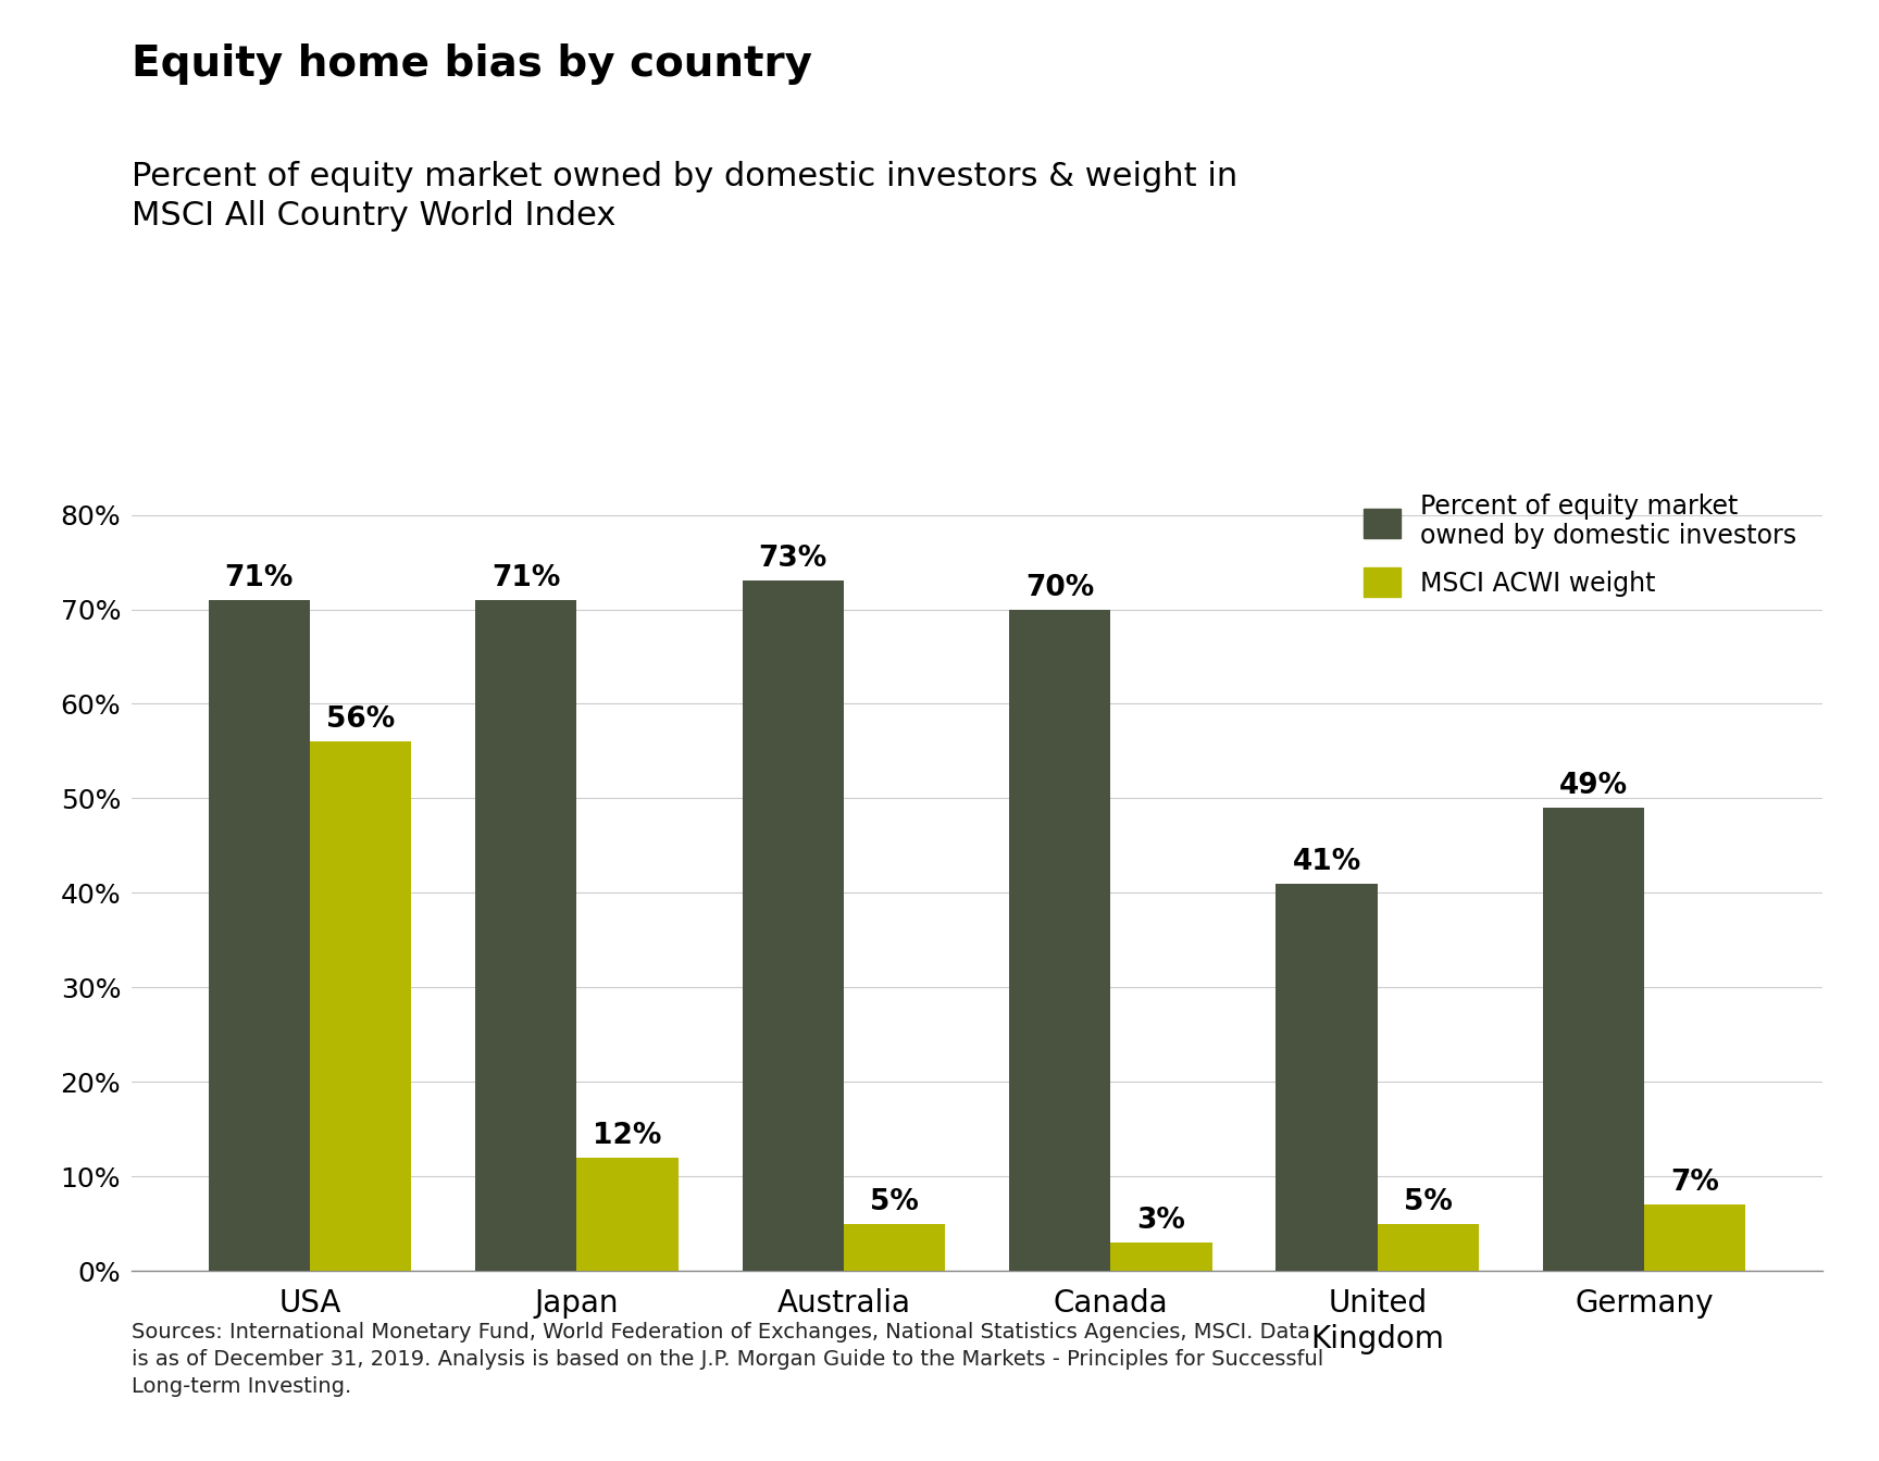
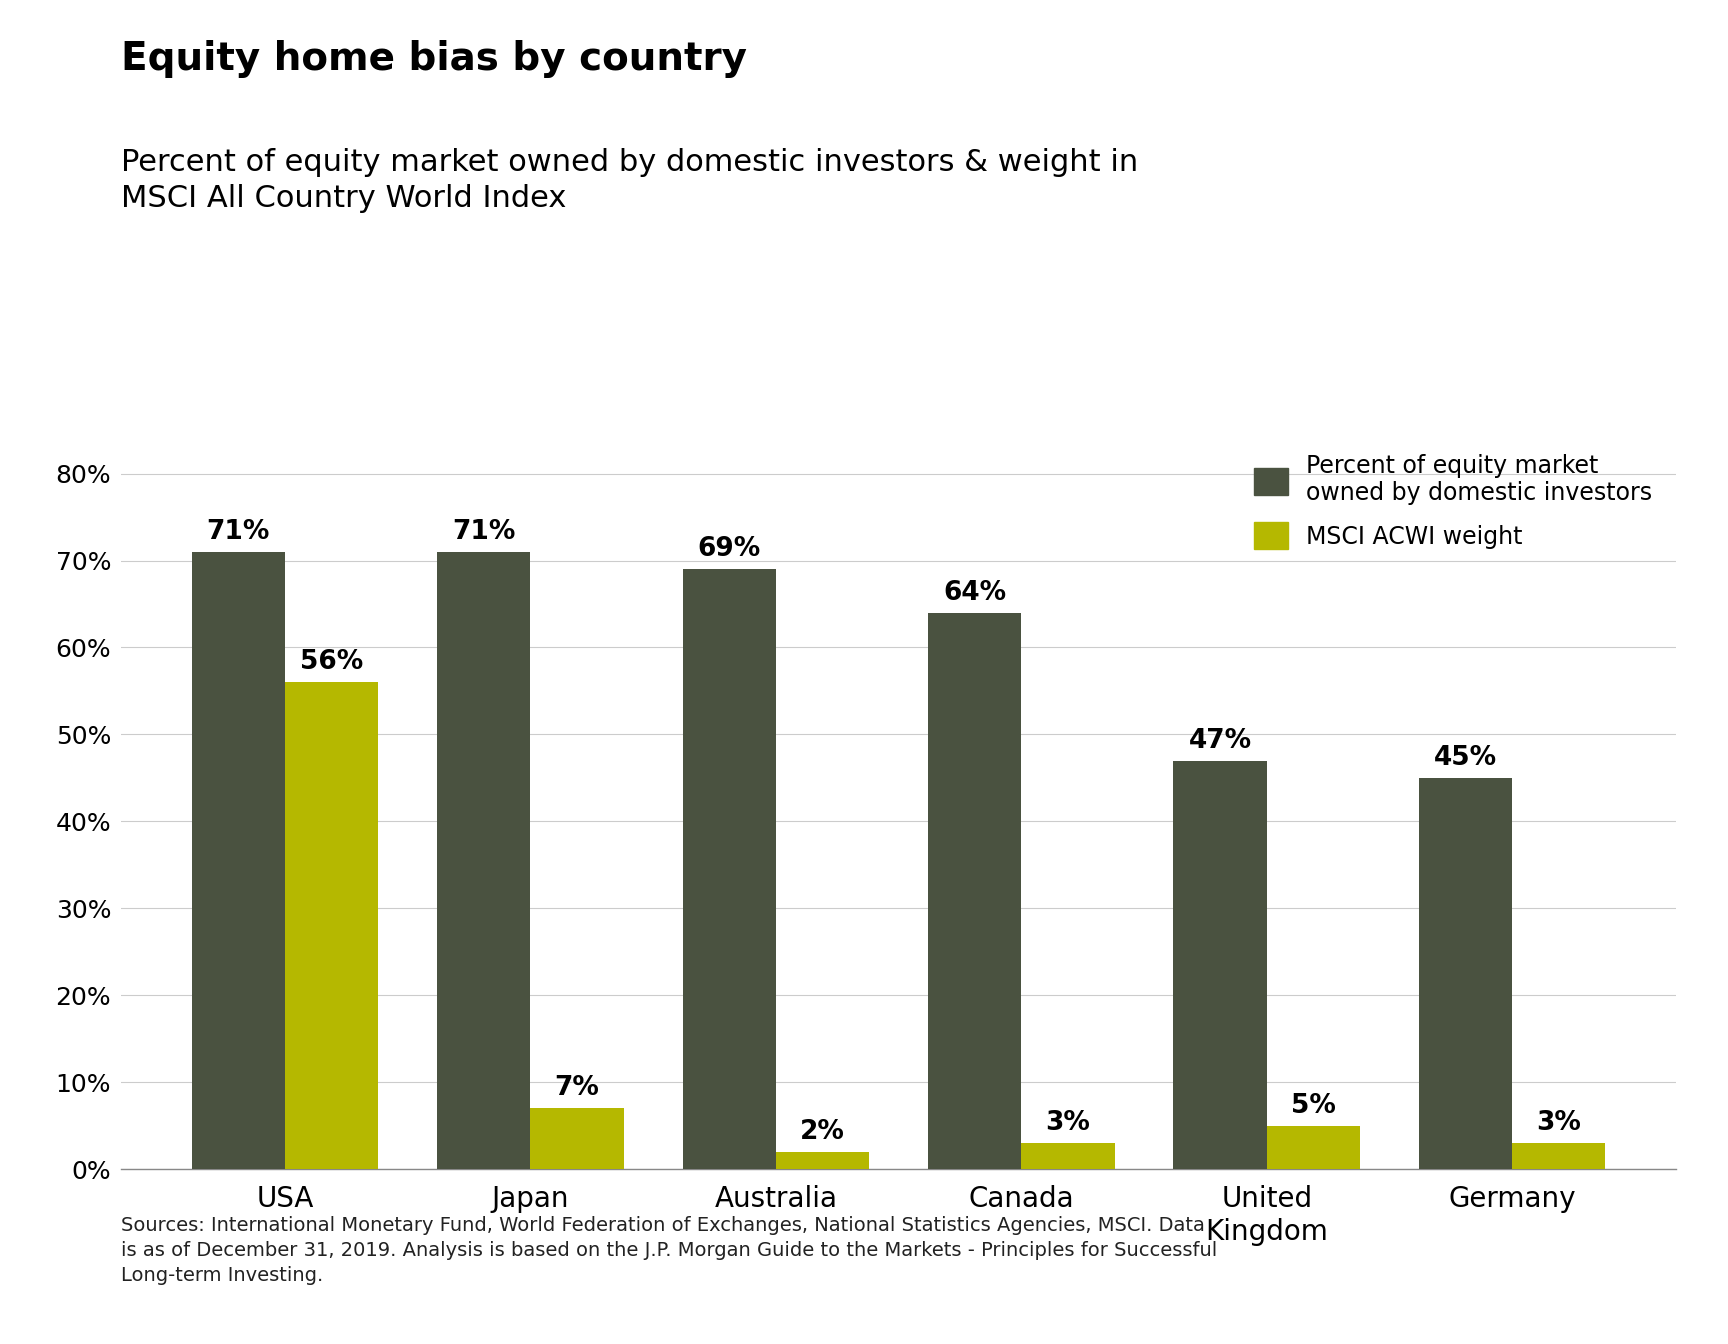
MSCI ACWI weight/Japan: 12% -> 7%
Percent of equity market owned by domestic investors/Australia: 73% -> 69%
MSCI ACWI weight/Australia: 5% -> 2%
Percent of equity market owned by domestic investors/Canada: 70% -> 64%
Percent of equity market owned by domestic investors/United Kingdom: 41% -> 47%
Percent of equity market owned by domestic investors/Germany: 49% -> 45%
MSCI ACWI weight/Germany: 7% -> 3%
